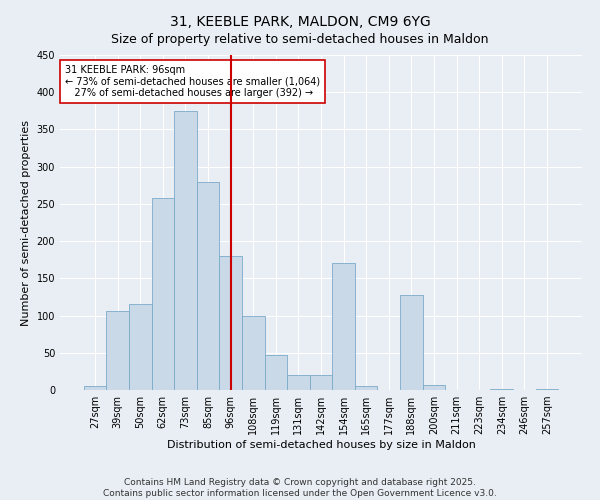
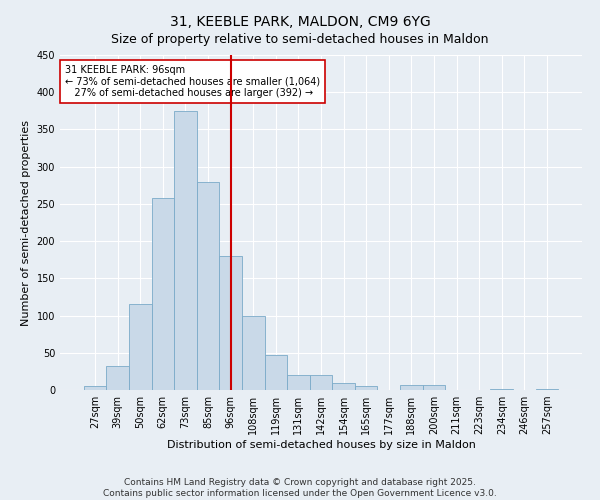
39sqm: 106 -> 32
154sqm: 170 -> 10
188sqm: 128 -> 7
